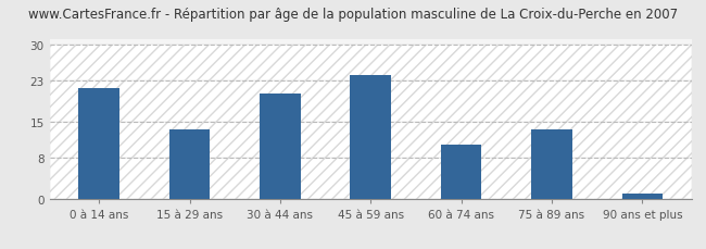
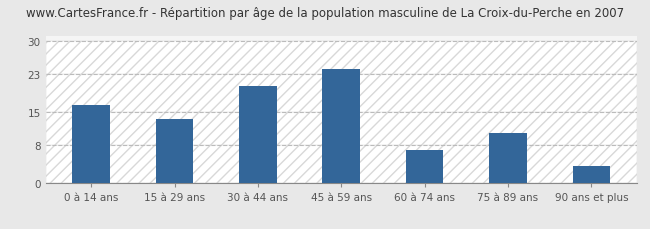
0 à 14 ans: 21.5 -> 16.5
60 à 74 ans: 10.5 -> 7.0
75 à 89 ans: 13.5 -> 10.5
90 ans et plus: 1.0 -> 3.5
